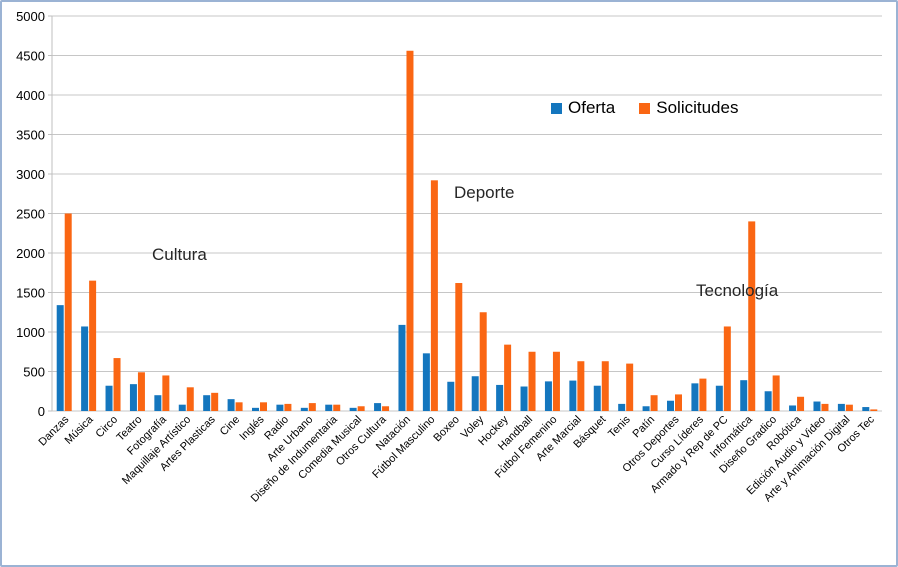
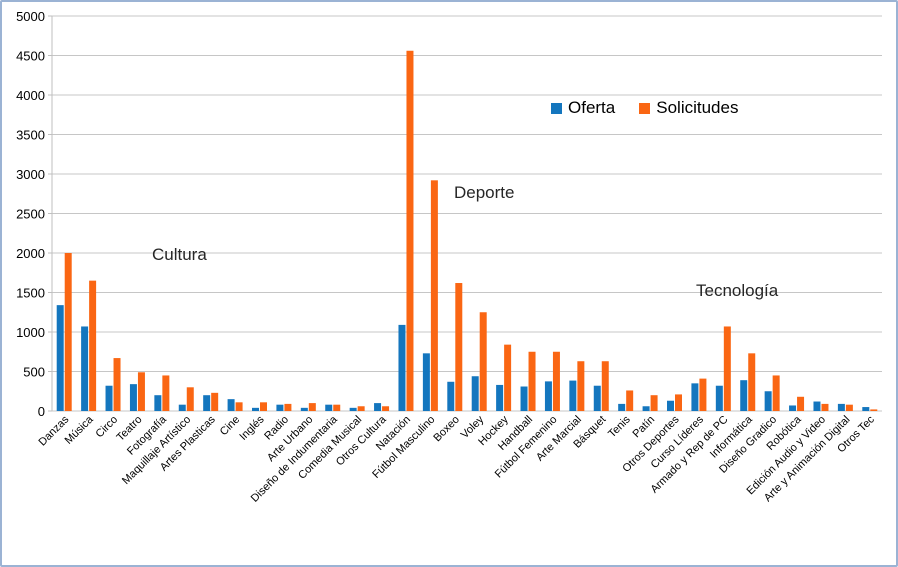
Solicitudes/Danzas: 2500 -> 2000
Solicitudes/Tenis: 600 -> 300
Solicitudes/Informática: 2400 -> 700
